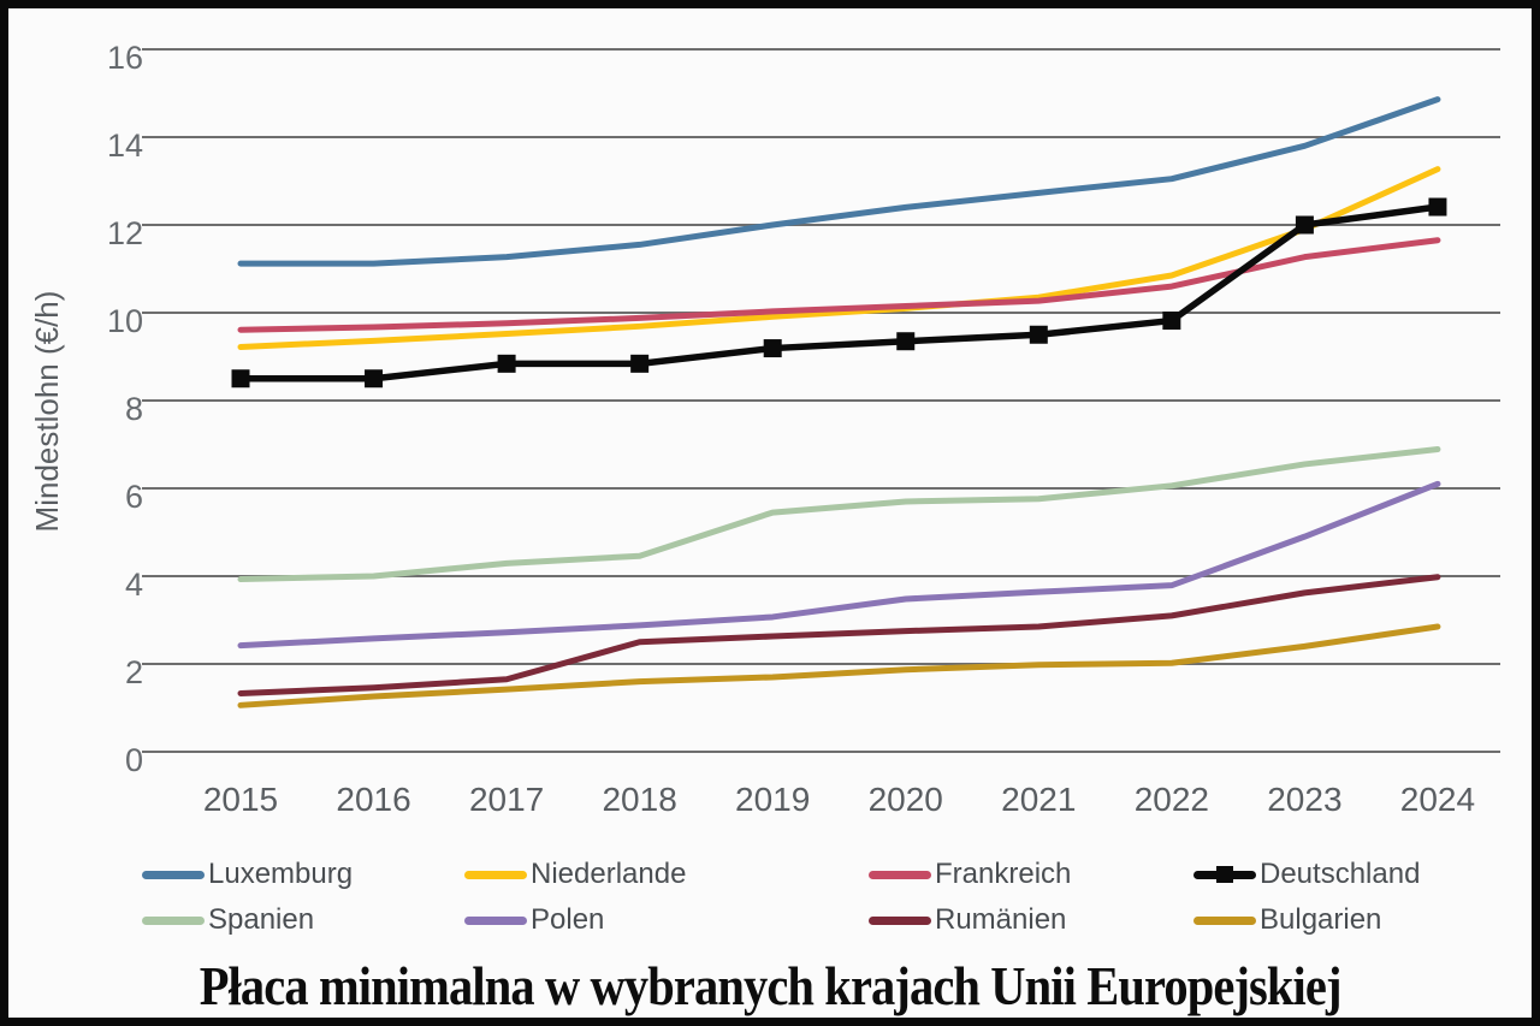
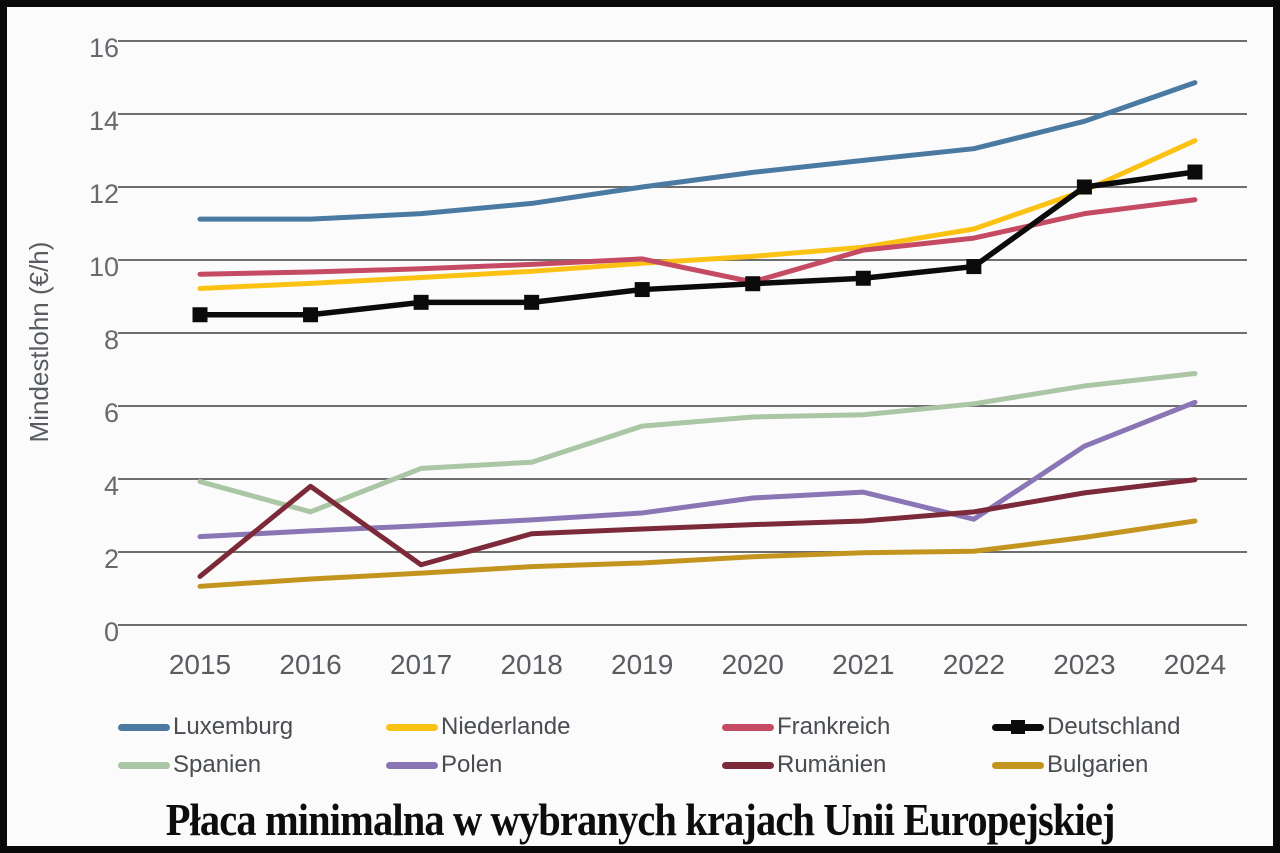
Spanien/2016: 4.0 -> 3.1
Rumänien/2016: 1.5 -> 3.8
Frankreich/2020: 10.2 -> 9.4
Polen/2022: 3.8 -> 2.9
